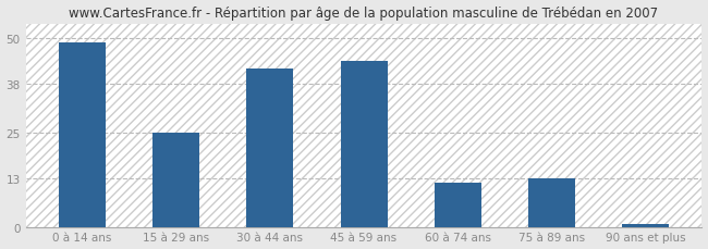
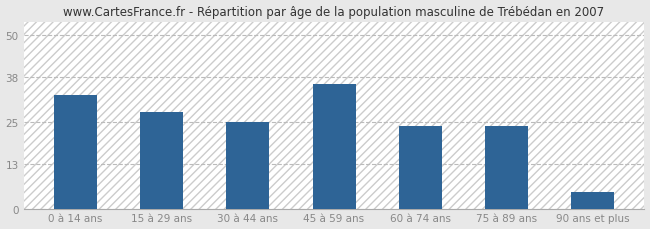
0 à 14 ans: 49 -> 33
15 à 29 ans: 25 -> 28
30 à 44 ans: 42 -> 25
45 à 59 ans: 44 -> 36
60 à 74 ans: 12 -> 24
75 à 89 ans: 13 -> 24
90 ans et plus: 1 -> 5
